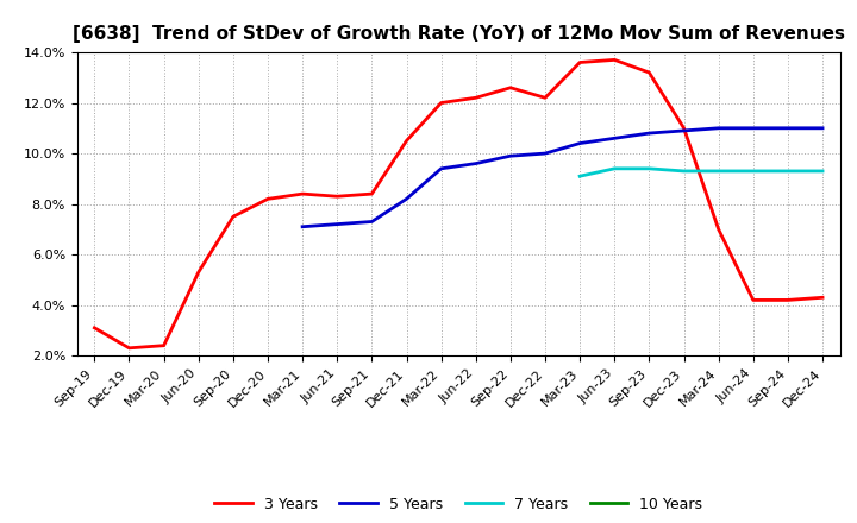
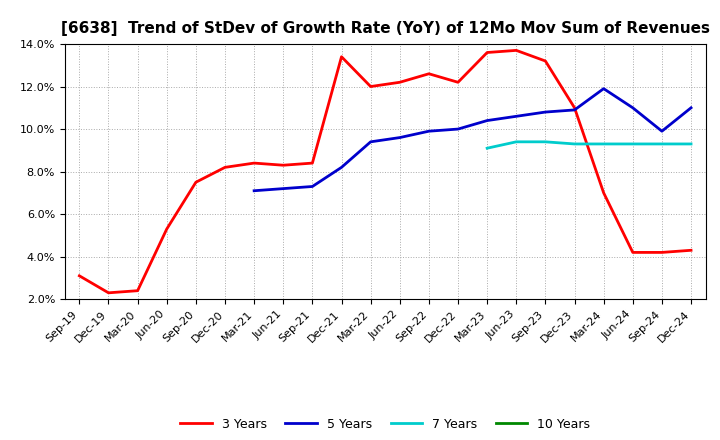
3 Years/Dec-21: 10.5% -> 13.4%
5 Years/Mar-24: 11.0% -> 11.9%
5 Years/Sep-24: 11.0% -> 9.9%
